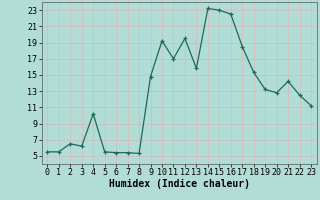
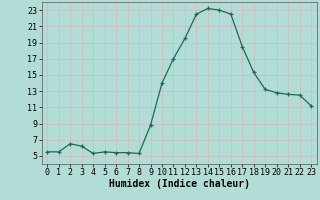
4: 10.2 -> 5.3
9: 14.8 -> 8.8
10: 19.2 -> 14.0
13: 15.8 -> 22.5
21: 14.2 -> 12.6
